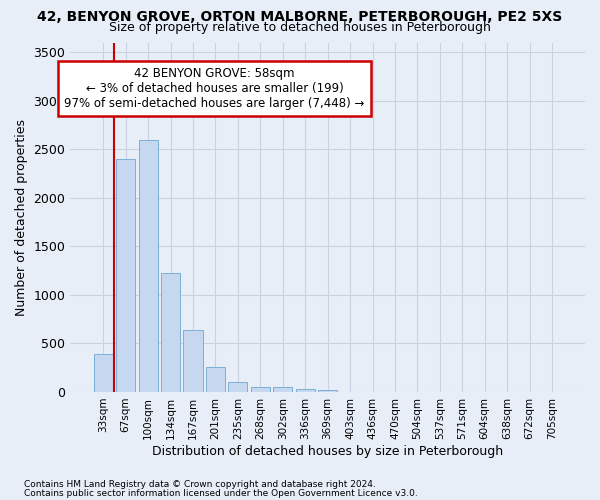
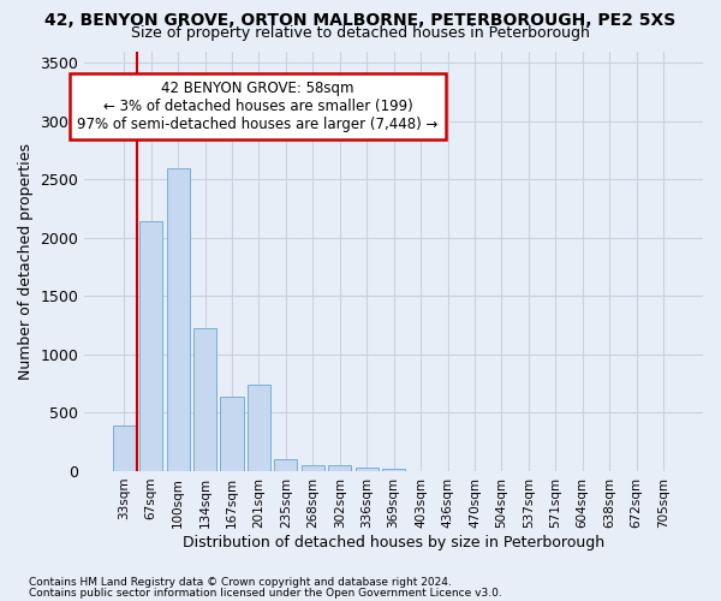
67sqm: 2400 -> 2140
201sqm: 260 -> 740
